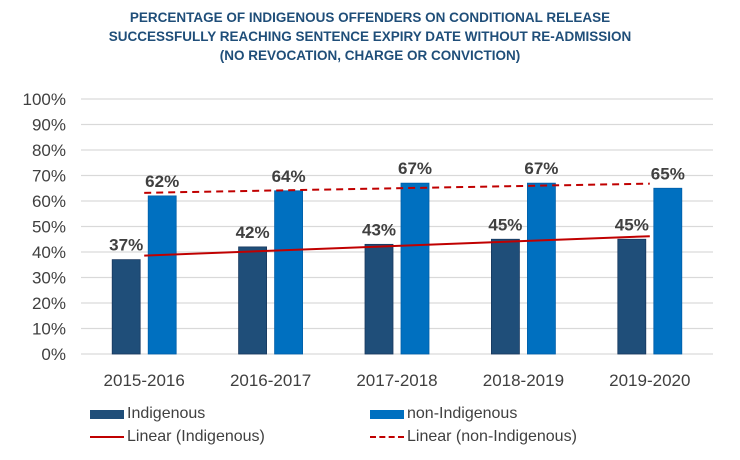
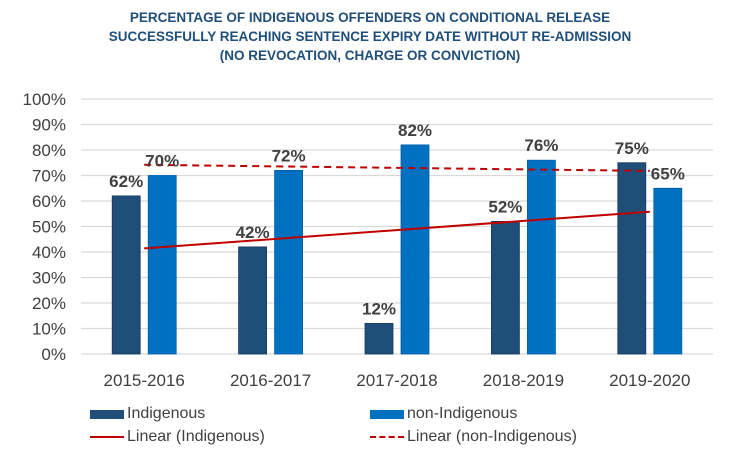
Indigenous/2015-2016: 37% -> 62%
non-Indigenous/2015-2016: 62% -> 70%
non-Indigenous/2016-2017: 64% -> 72%
Indigenous/2017-2018: 43% -> 12%
non-Indigenous/2017-2018: 67% -> 82%
Indigenous/2018-2019: 45% -> 52%
non-Indigenous/2018-2019: 67% -> 76%
Indigenous/2019-2020: 45% -> 75%
